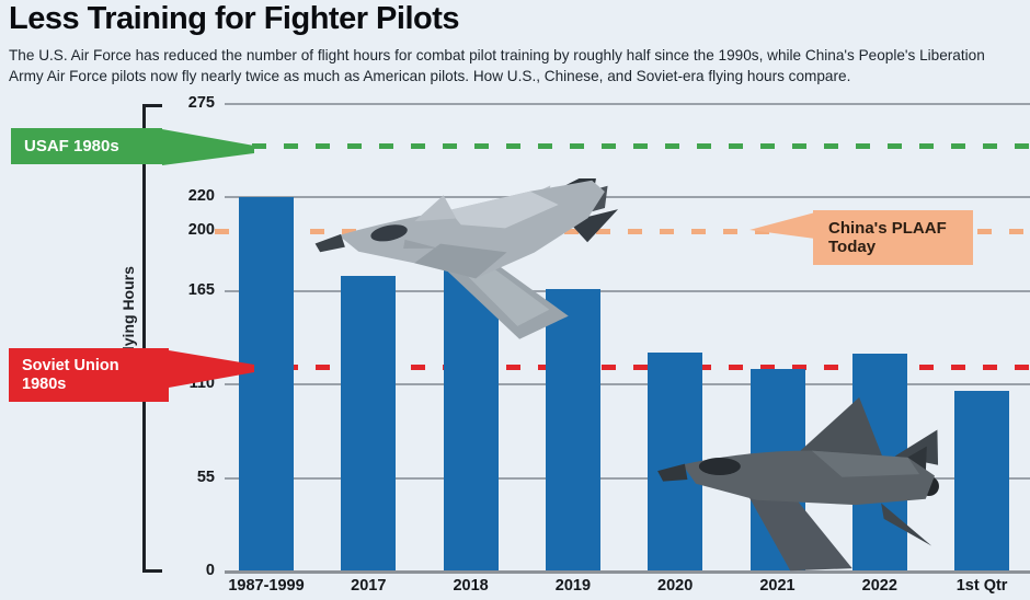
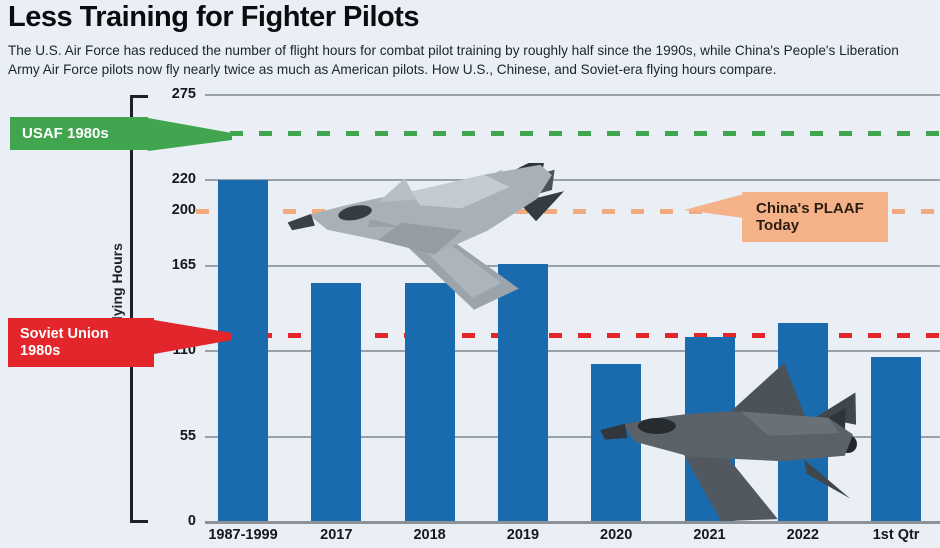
2017: 174 -> 154
2018: 180 -> 154
2020: 129 -> 102
